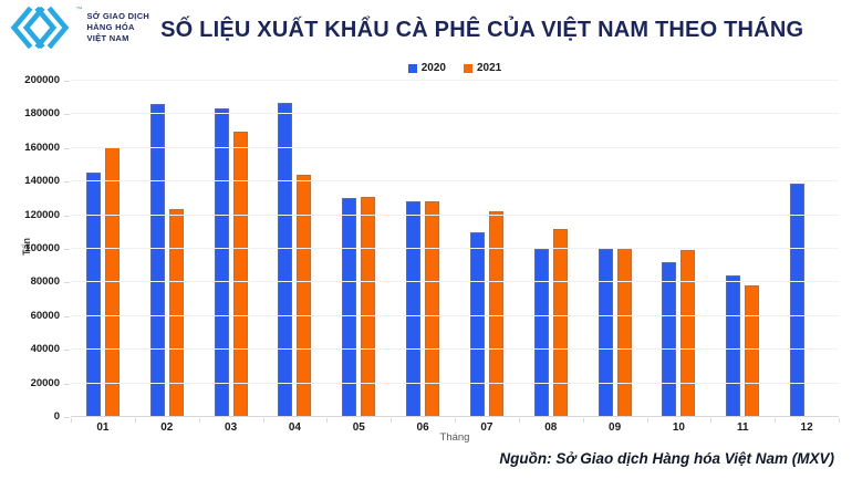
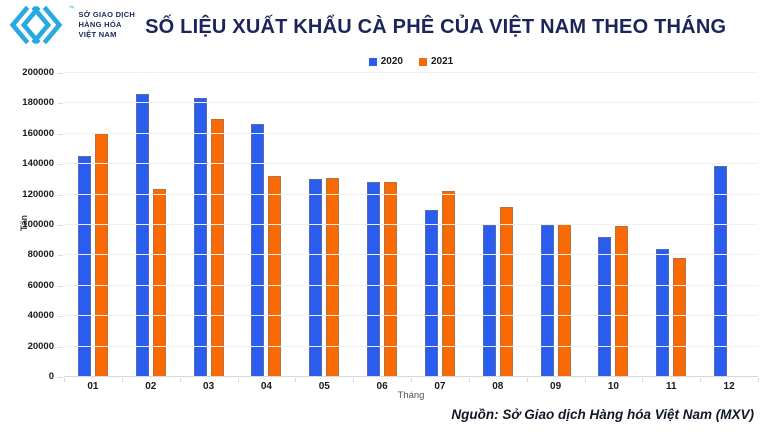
2020/04: 187000 -> 166000
2021/04: 144000 -> 132000
